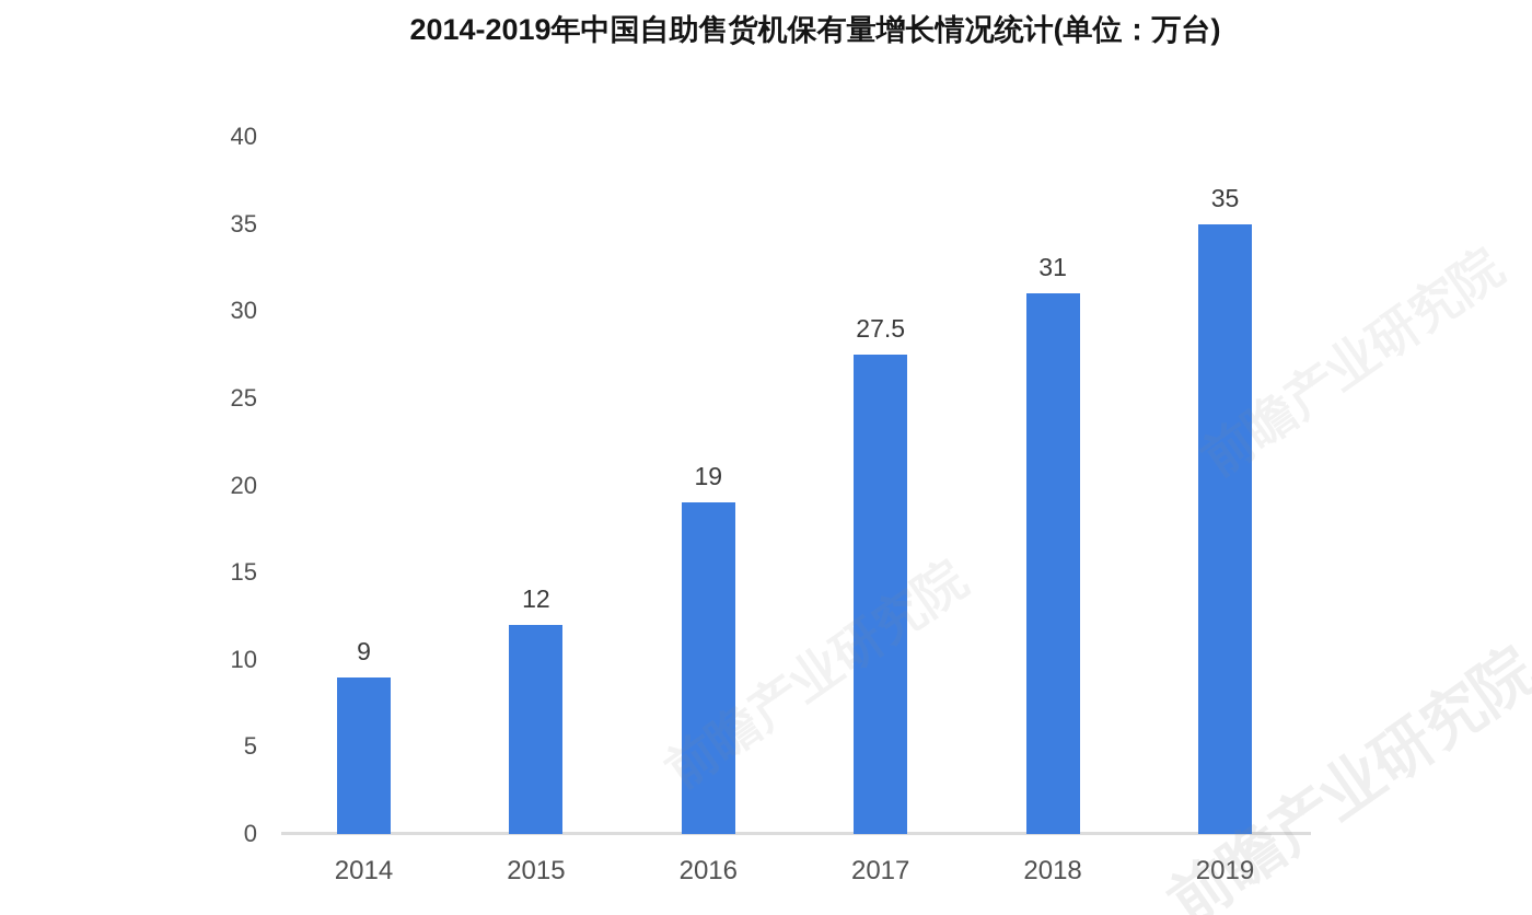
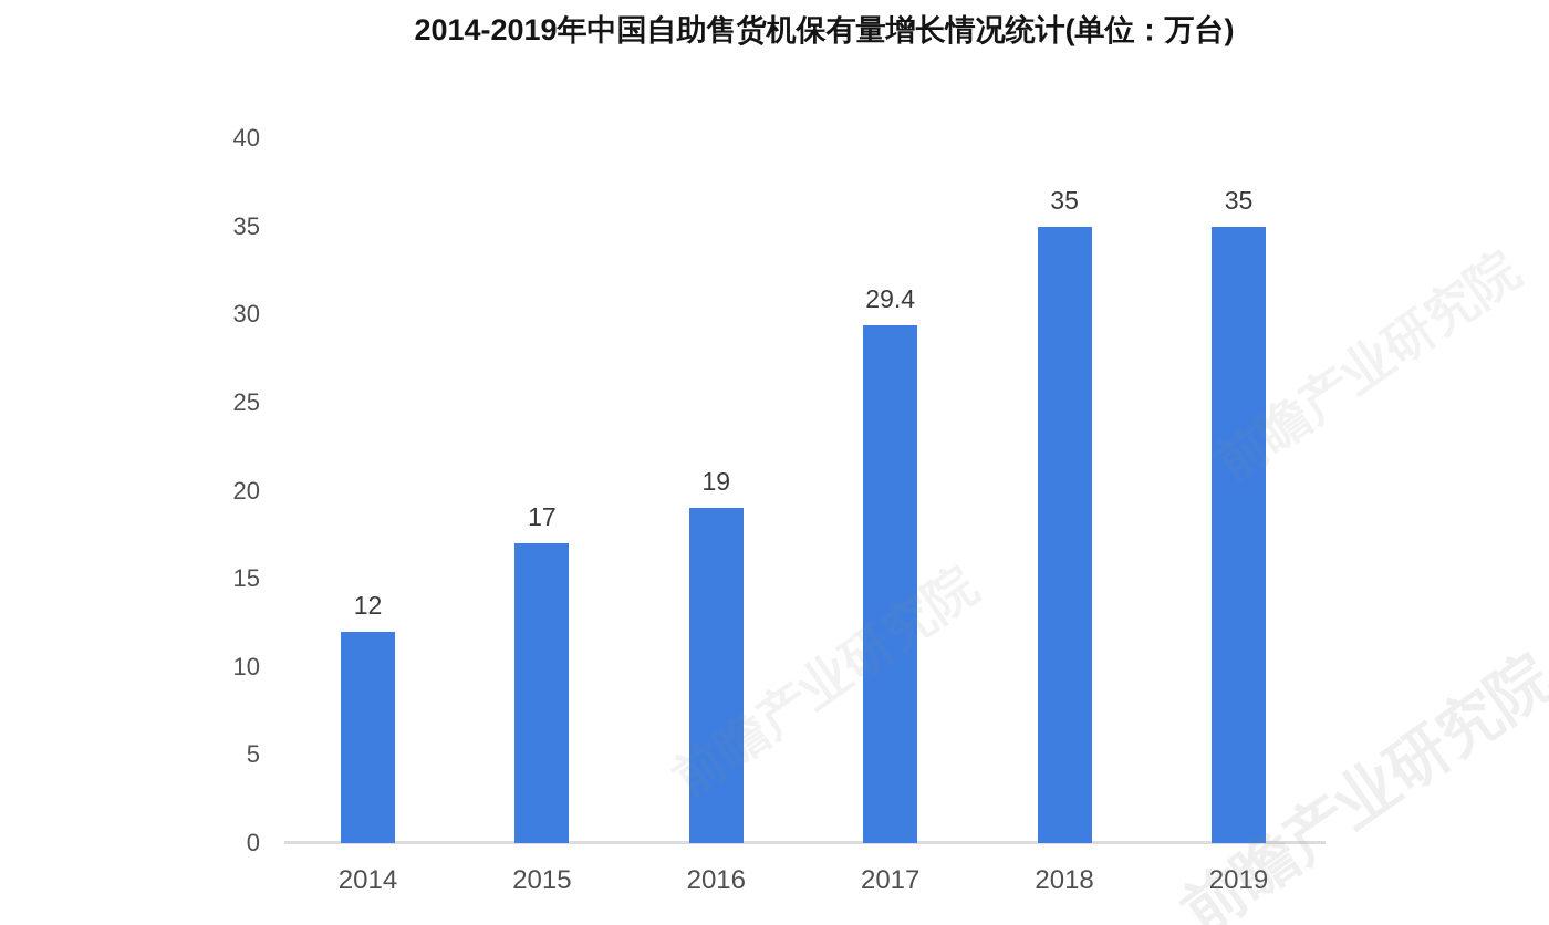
2014: 9 -> 12
2015: 12 -> 17
2017: 27.5 -> 29.4
2018: 31 -> 35
